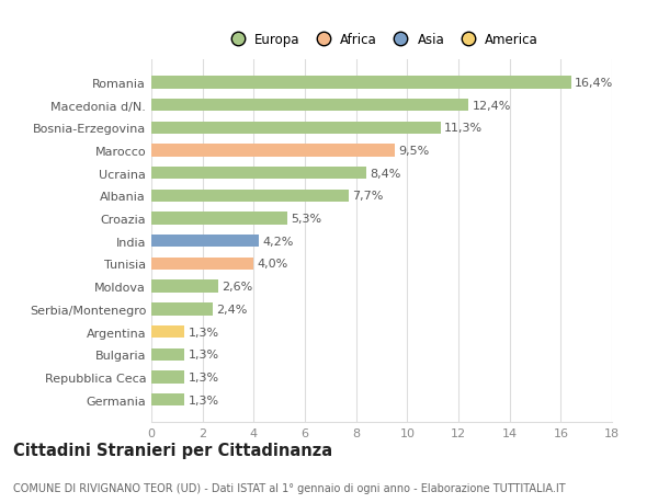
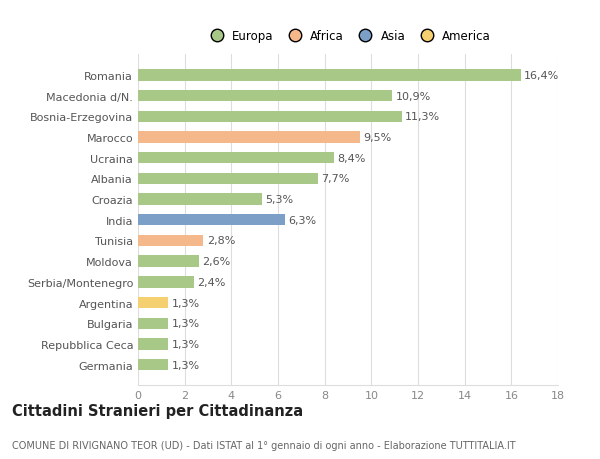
Macedonia d/N.: 12,4% -> 10,9%
India: 4,2% -> 6,3%
Tunisia: 4,0% -> 2,8%
